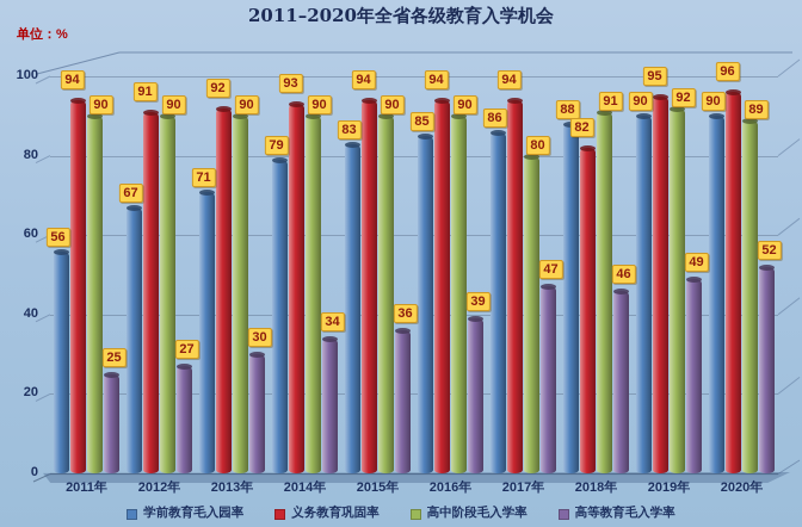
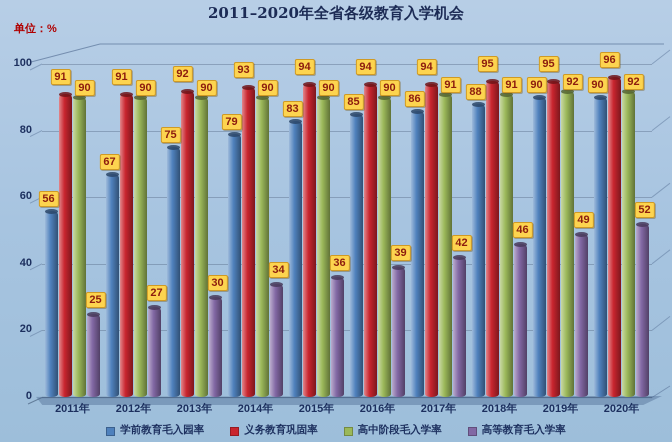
义务教育巩固率/2011年: 94 -> 91
学前教育毛入园率/2013年: 71 -> 75
高中阶段毛入学率/2017年: 80 -> 91
高等教育毛入学率/2017年: 47 -> 42
义务教育巩固率/2018年: 82 -> 95
高中阶段毛入学率/2020年: 89 -> 92
